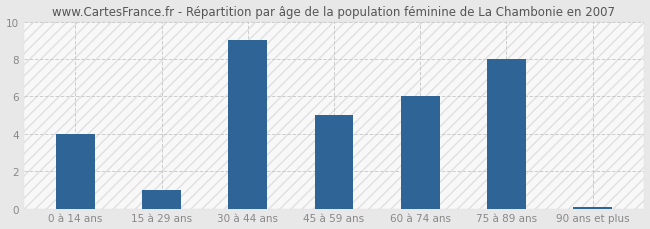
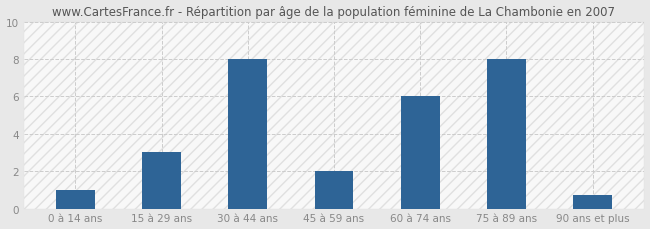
0 à 14 ans: 4.0 -> 1.0
15 à 29 ans: 1.0 -> 3.0
30 à 44 ans: 9.0 -> 8.0
45 à 59 ans: 5.0 -> 2.0
90 ans et plus: 0.1 -> 0.7
